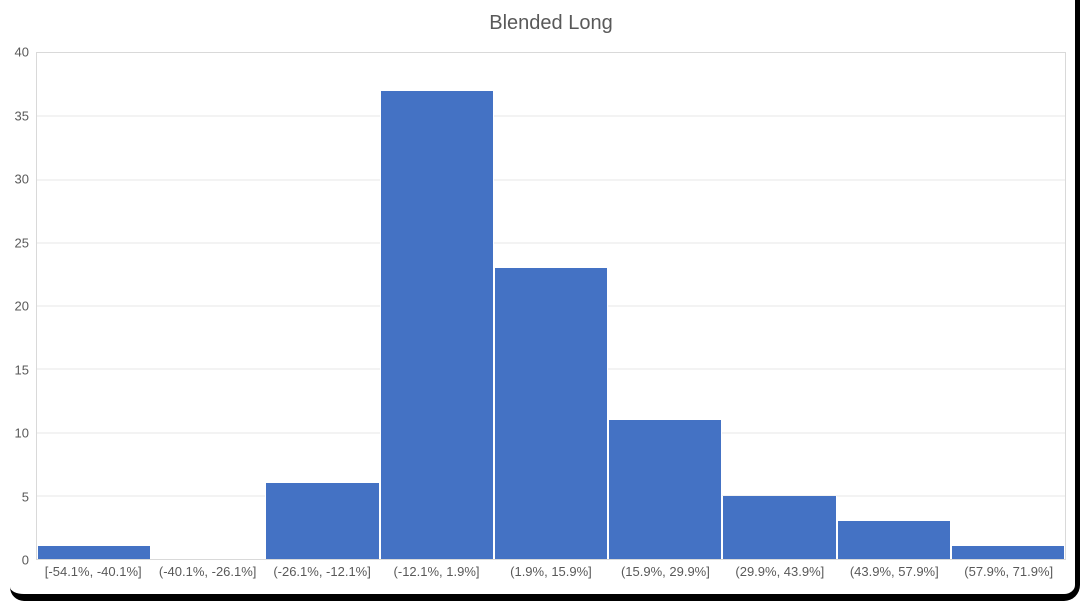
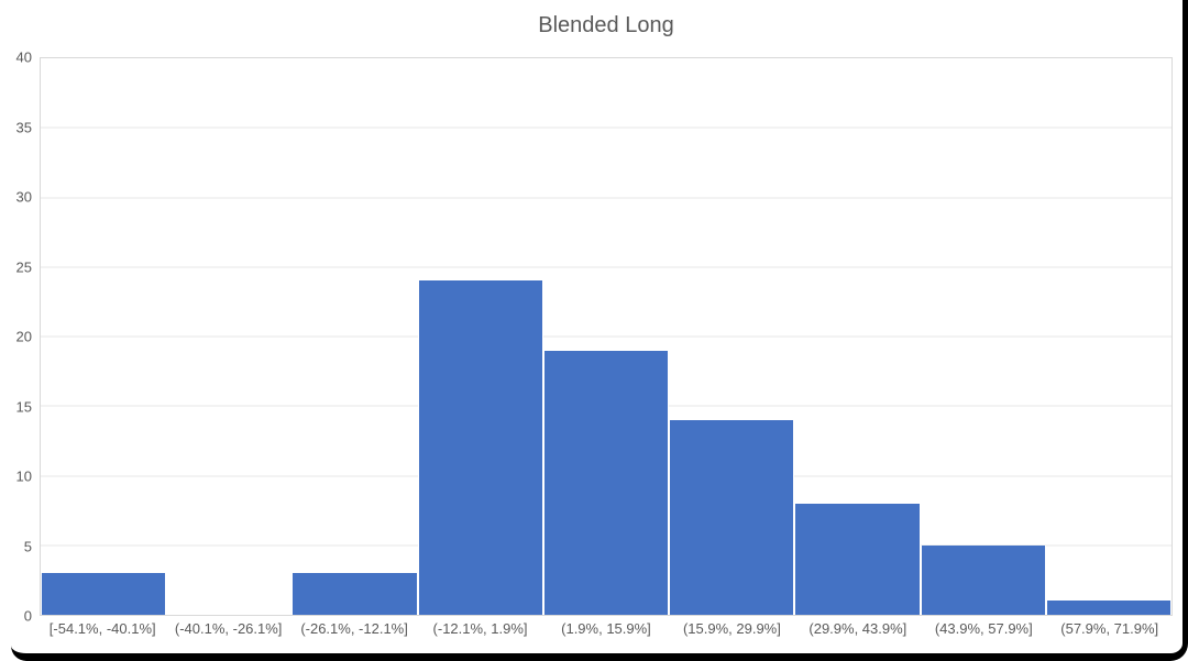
[-54.1%, -40.1%]: 1 -> 3
(-26.1%, -12.1%]: 6 -> 3
(-12.1%, 1.9%]: 37 -> 24
(1.9%, 15.9%]: 23 -> 19
(15.9%, 29.9%]: 11 -> 14
(29.9%, 43.9%]: 5 -> 8
(43.9%, 57.9%]: 3 -> 5
